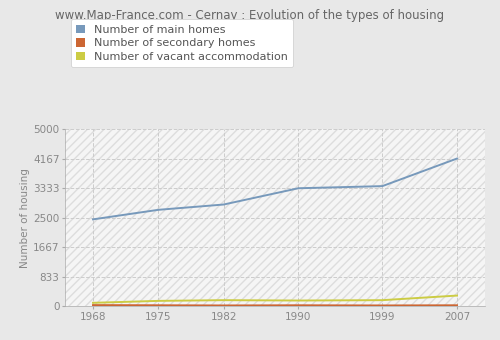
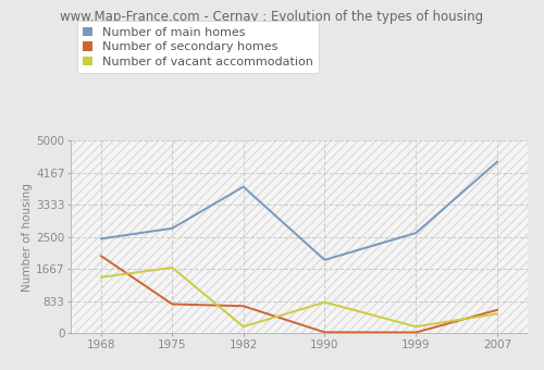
Number of secondary homes/1968: 20 -> 2000
Number of vacant accommodation/1968: 90 -> 1450
Number of secondary homes/1975: 20 -> 750
Number of vacant accommodation/1975: 140 -> 1700
Number of main homes/1982: 2870 -> 3800
Number of secondary homes/1982: 20 -> 700
Number of main homes/1990: 3330 -> 1900
Number of vacant accommodation/1990: 160 -> 800
Number of main homes/1999: 3390 -> 2600
Number of main homes/2007: 4170 -> 4450
Number of secondary homes/2007: 20 -> 600
Number of vacant accommodation/2007: 300 -> 500
